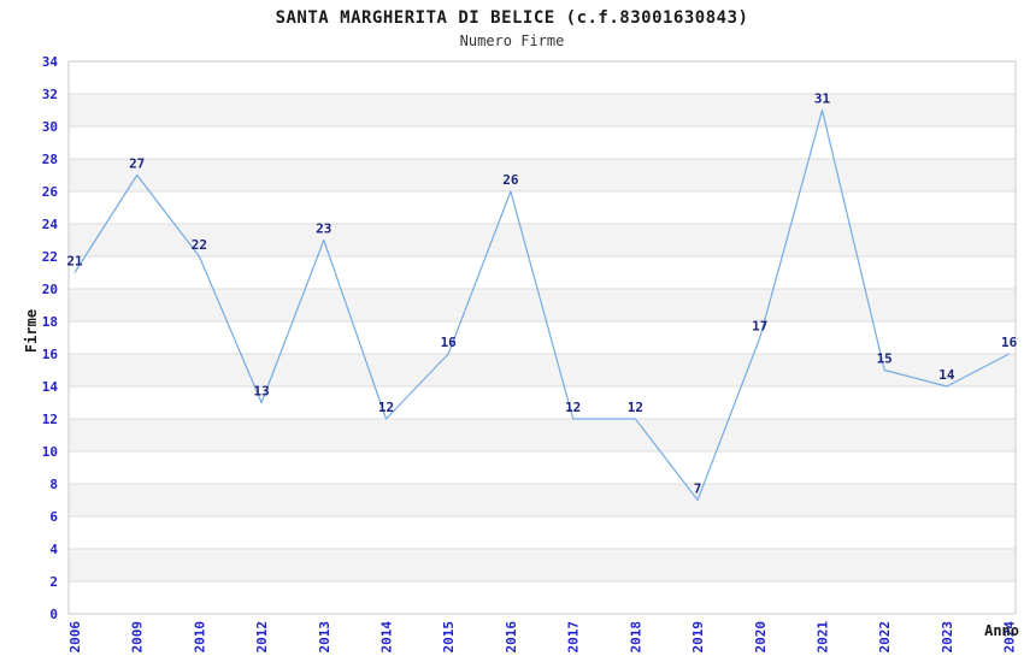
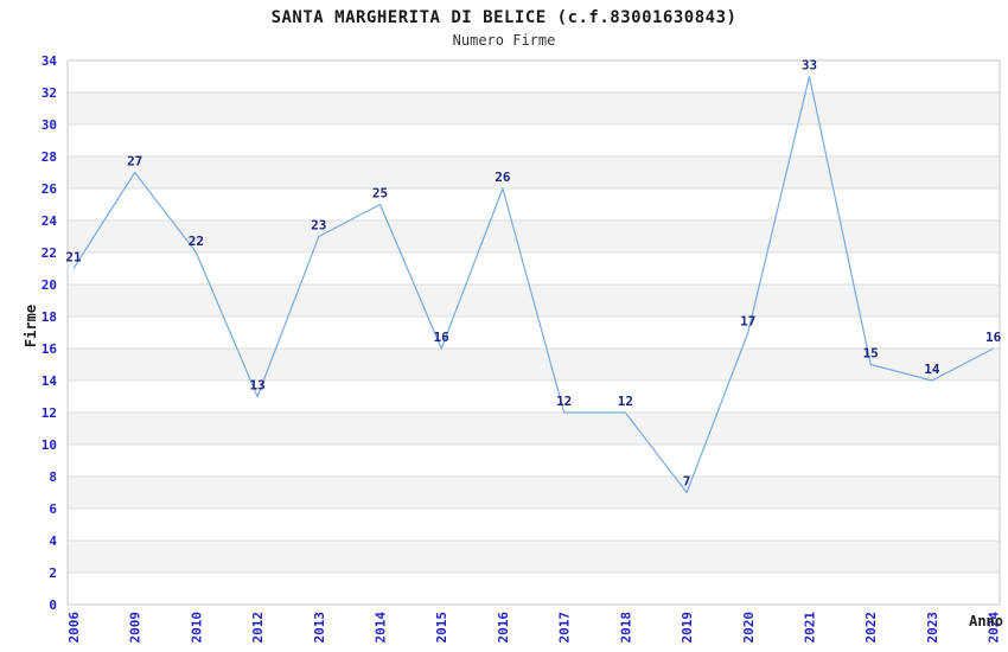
2014: 12 -> 25
2021: 31 -> 33
